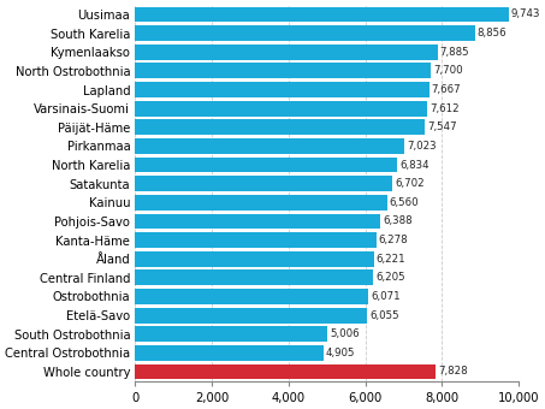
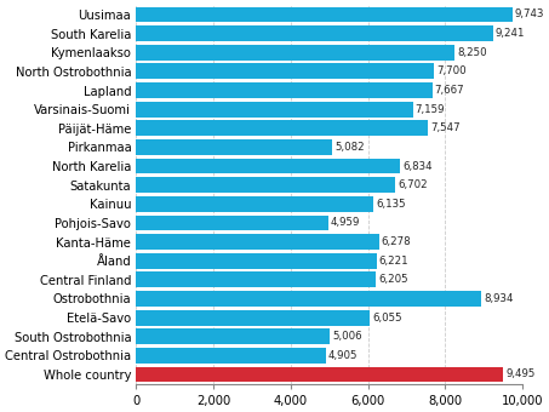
South Karelia: 8,856 -> 9,241
Kymenlaakso: 7,885 -> 8,250
Varsinais-Suomi: 7,612 -> 7,159
Pirkanmaa: 7,023 -> 5,082
Kainuu: 6,560 -> 6,135
Pohjois-Savo: 6,388 -> 4,959
Ostrobothnia: 6,071 -> 8,934
Whole country: 7,828 -> 9,495
